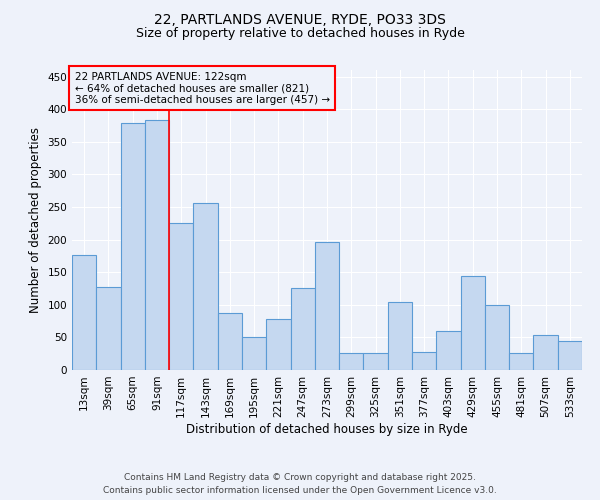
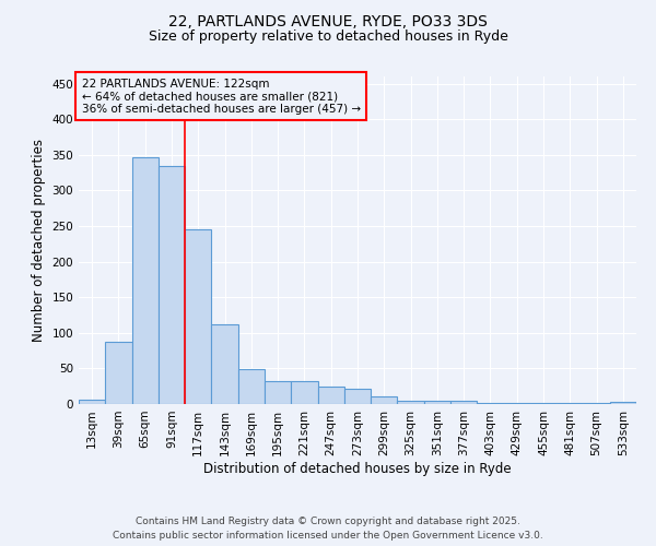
13sqm: 176 -> 6
39sqm: 128 -> 88
65sqm: 378 -> 347
91sqm: 384 -> 335
117sqm: 226 -> 246
143sqm: 256 -> 112
169sqm: 88 -> 49
195sqm: 50 -> 32
221sqm: 78 -> 32
247sqm: 126 -> 25
273sqm: 196 -> 21
299sqm: 26 -> 10
325sqm: 26 -> 5
351sqm: 104 -> 5
377sqm: 28 -> 4
403sqm: 60 -> 2
429sqm: 144 -> 1
455sqm: 100 -> 2
481sqm: 26 -> 1
507sqm: 54 -> 1
533sqm: 44 -> 3
